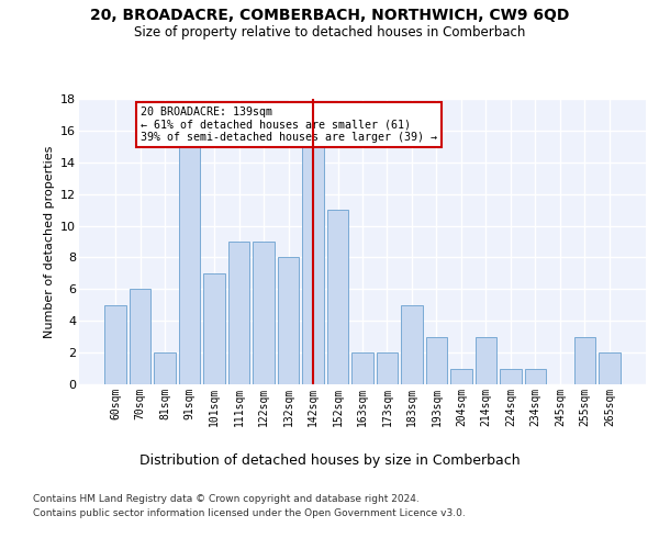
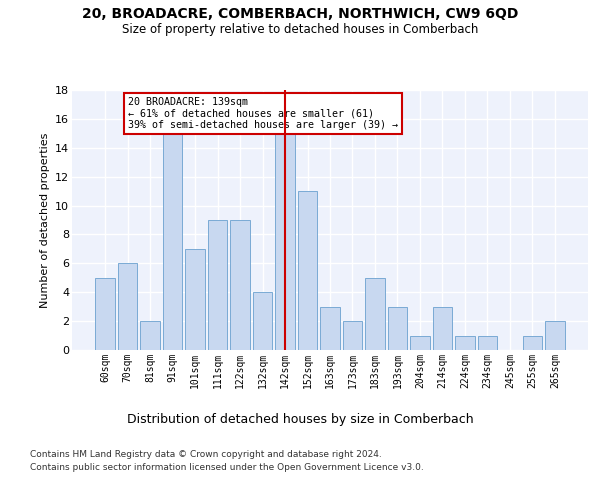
132sqm: 8 -> 4
163sqm: 2 -> 3
255sqm: 3 -> 1
